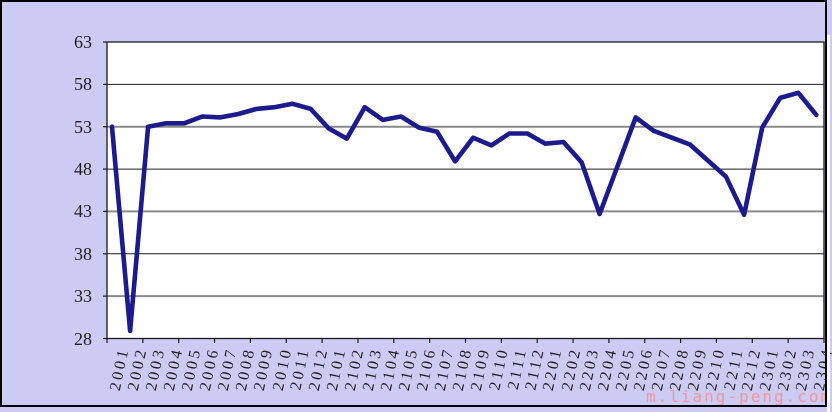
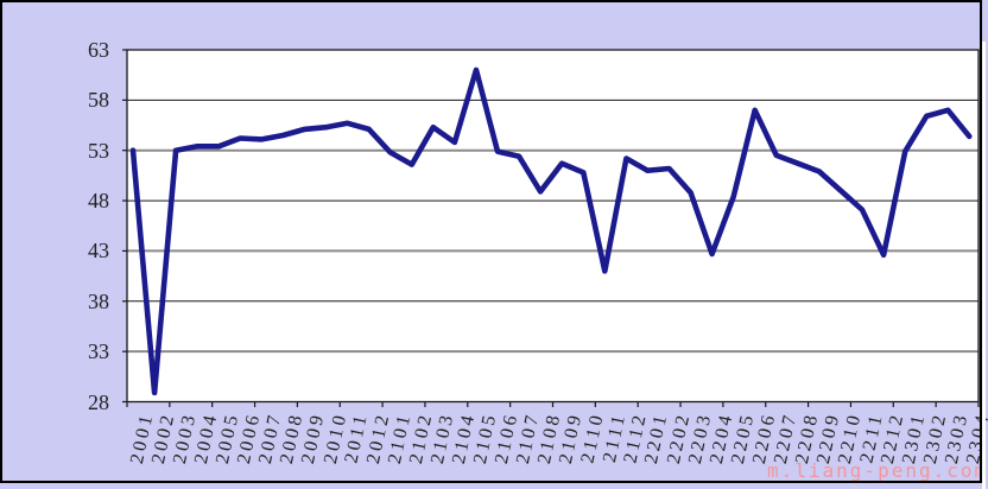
2105: 54 -> 61
2111: 52 -> 41
2206: 54 -> 57
